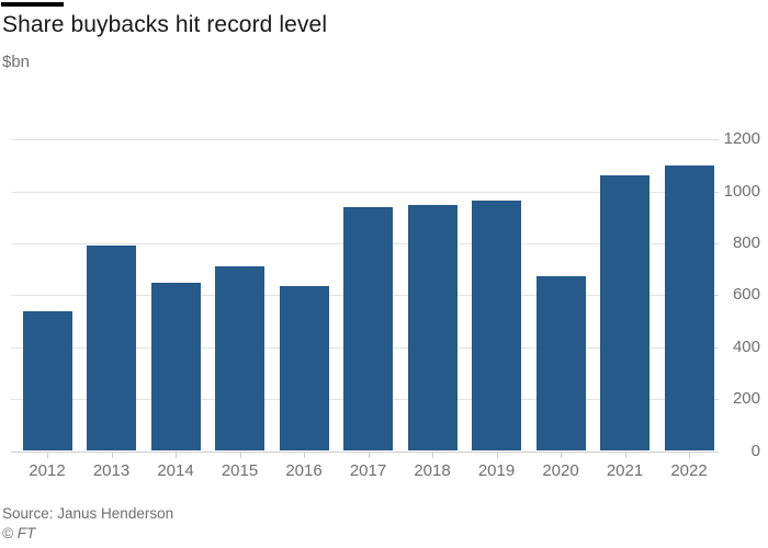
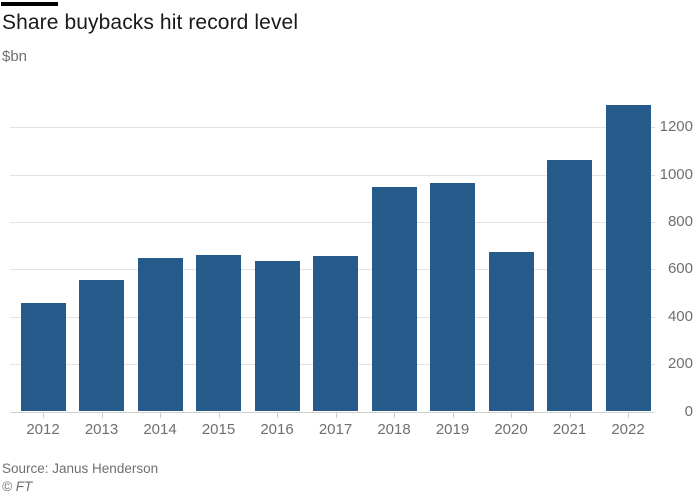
2012: 540 -> 460
2013: 790 -> 560
2015: 710 -> 660
2017: 940 -> 660
2022: 1100 -> 1300
